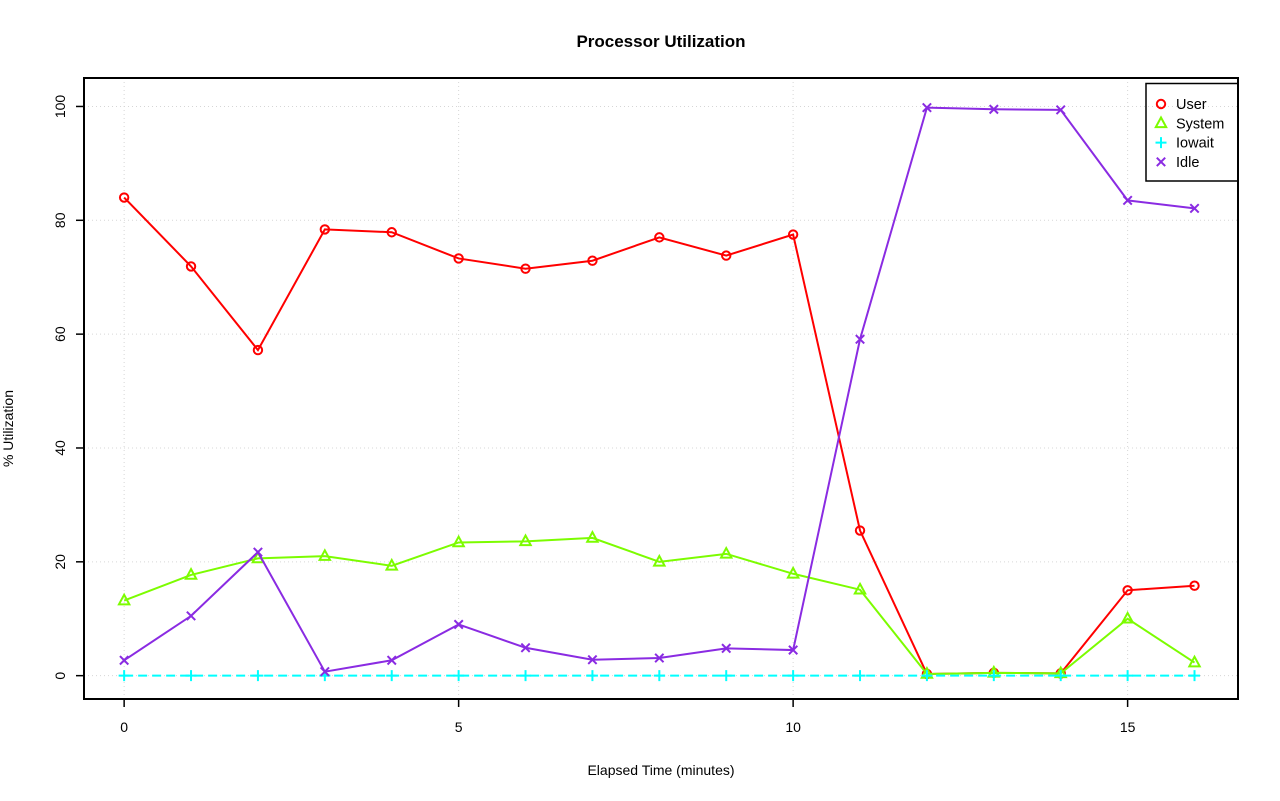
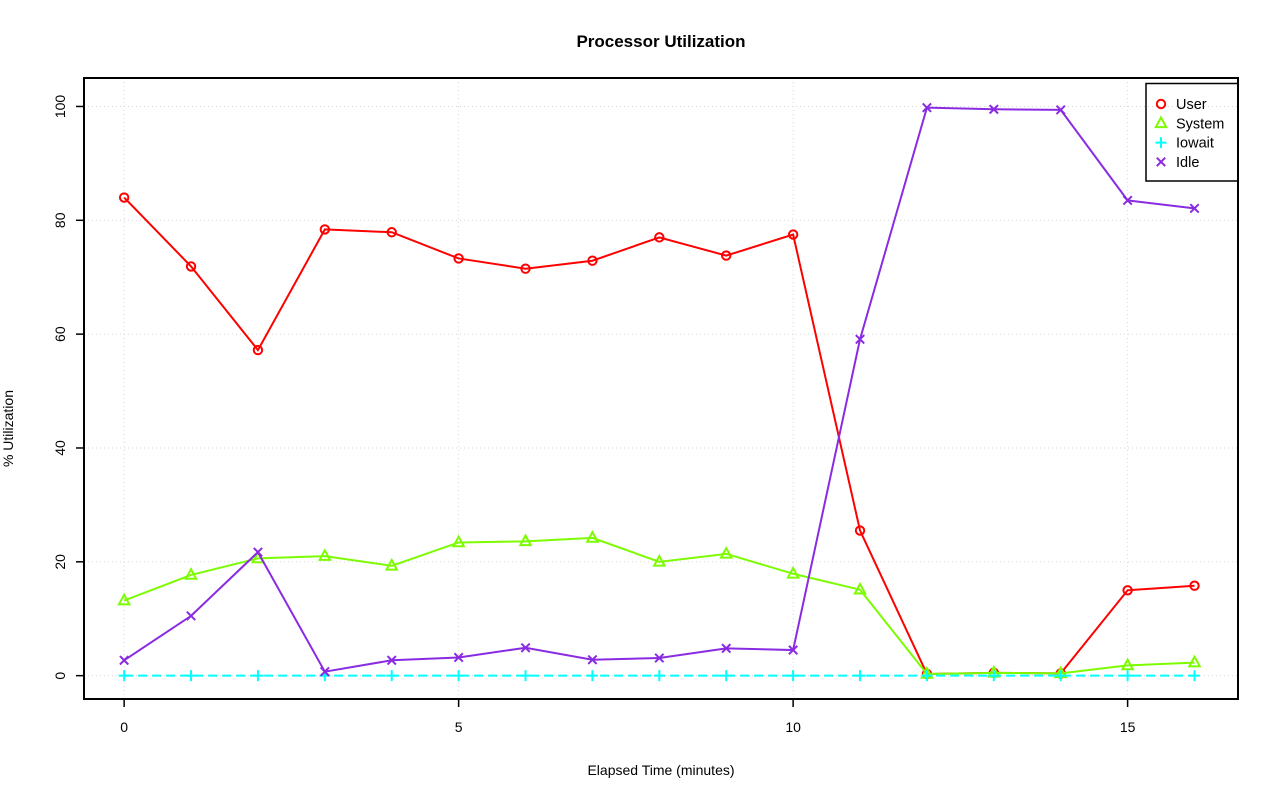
Idle/5: 9 -> 3
System/15: 10 -> 2
